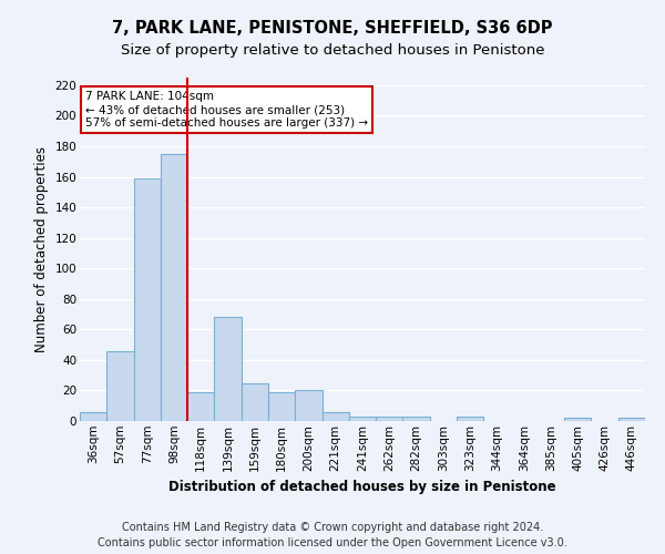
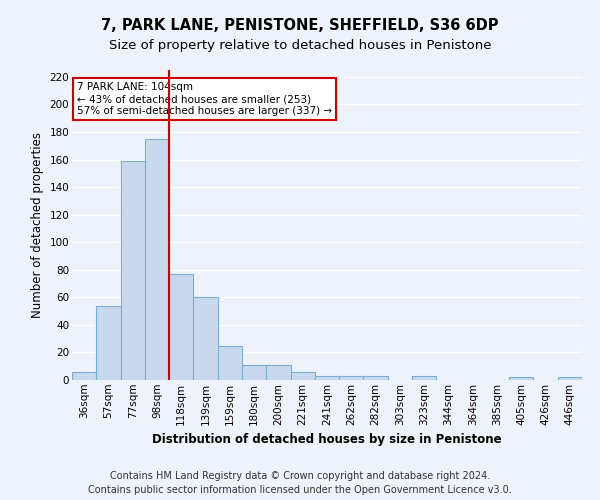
57sqm: 46 -> 54
118sqm: 19 -> 77
139sqm: 68 -> 60
180sqm: 19 -> 11
200sqm: 20 -> 11
